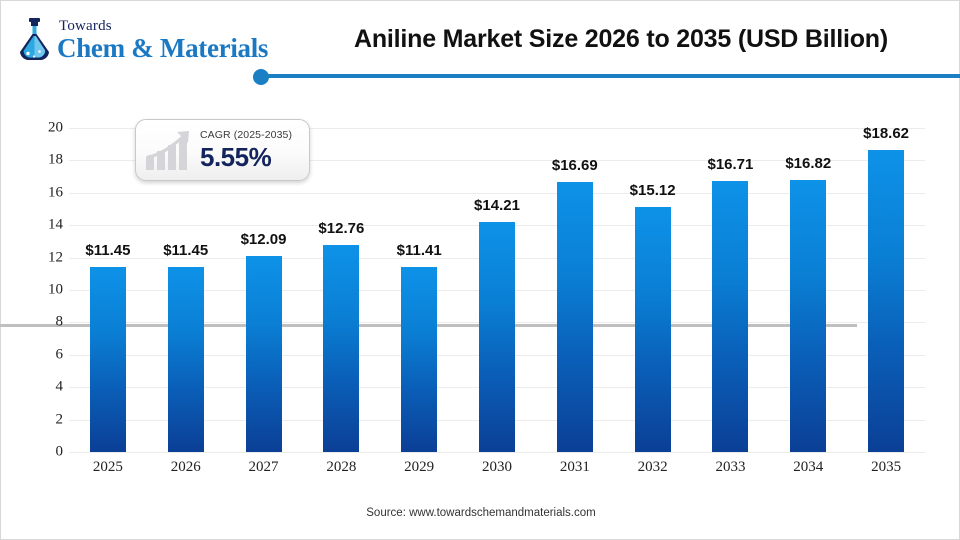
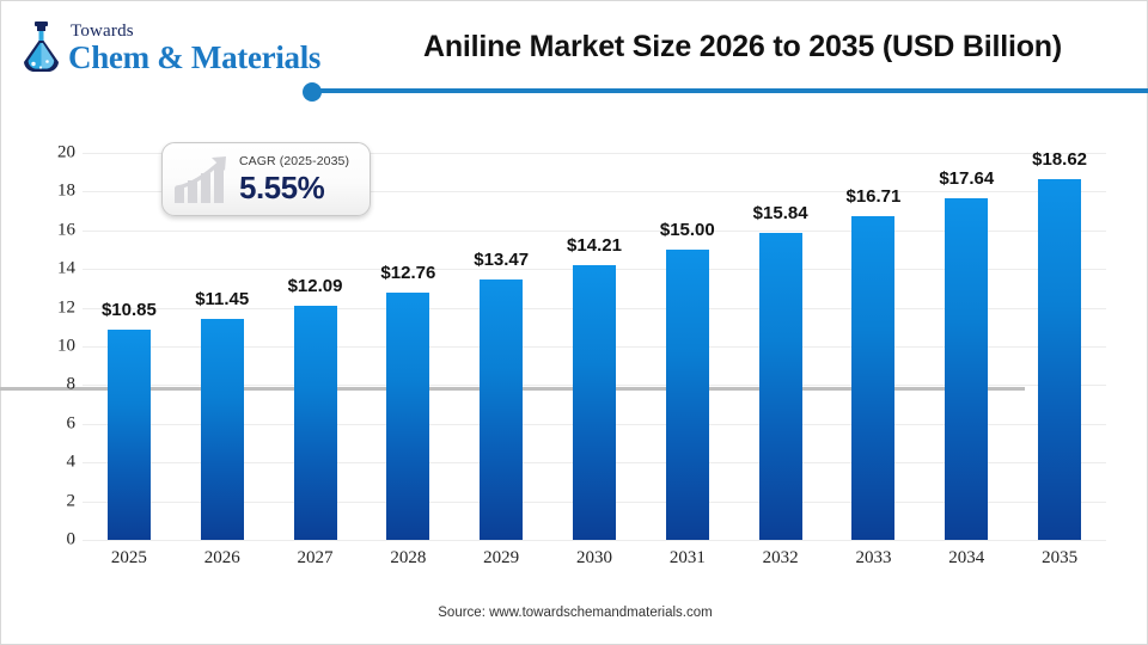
2025: $11.45 -> $10.85
2029: $11.41 -> $13.47
2031: $16.69 -> $15.00
2032: $15.12 -> $15.84
2034: $16.82 -> $17.64
